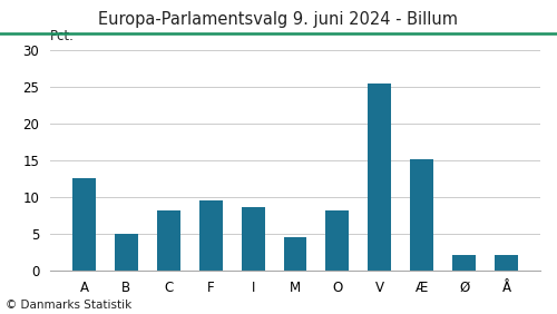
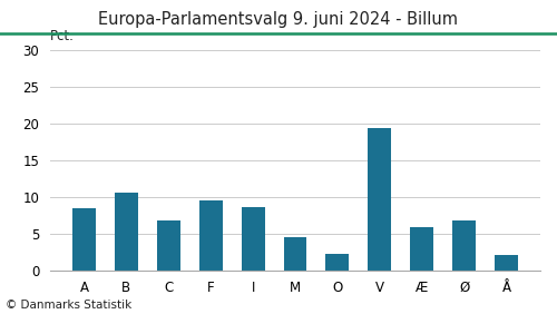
A: 12.5 -> 8.4
B: 5.0 -> 10.6
C: 8.1 -> 6.8
O: 8.1 -> 2.2
V: 25.5 -> 19.4
Æ: 15.1 -> 5.8
Ø: 2.0 -> 6.8
